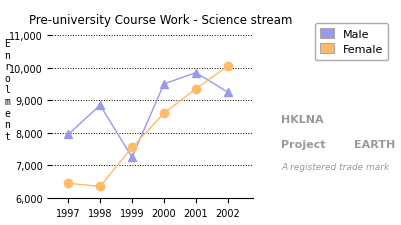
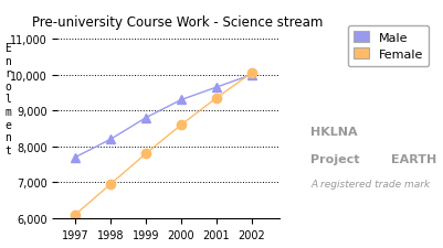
Male/1997: 7,950 -> 7,700
Female/1997: 6,450 -> 6,100
Male/1998: 8,850 -> 8,200
Female/1998: 6,350 -> 6,950
Male/1999: 7,250 -> 8,800
Female/1999: 7,550 -> 7,800
Male/2000: 9,500 -> 9,300
Male/2001: 9,850 -> 9,650
Male/2002: 9,250 -> 10,000
